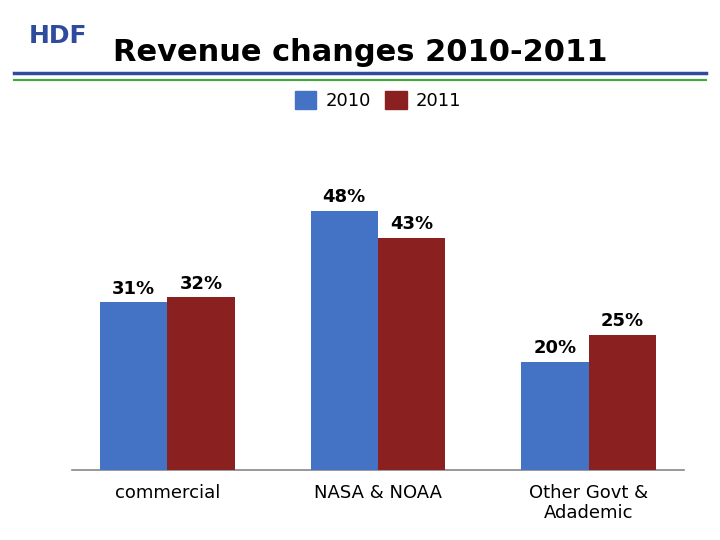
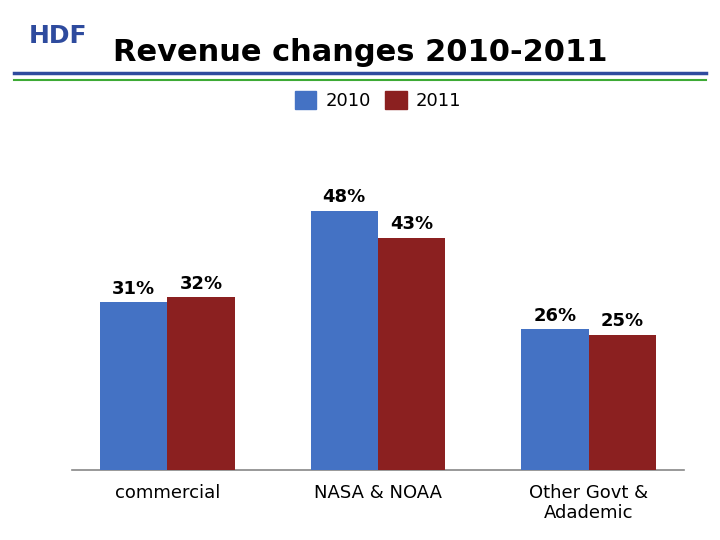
2010/Other Govt & Adademic: 20% -> 26%
